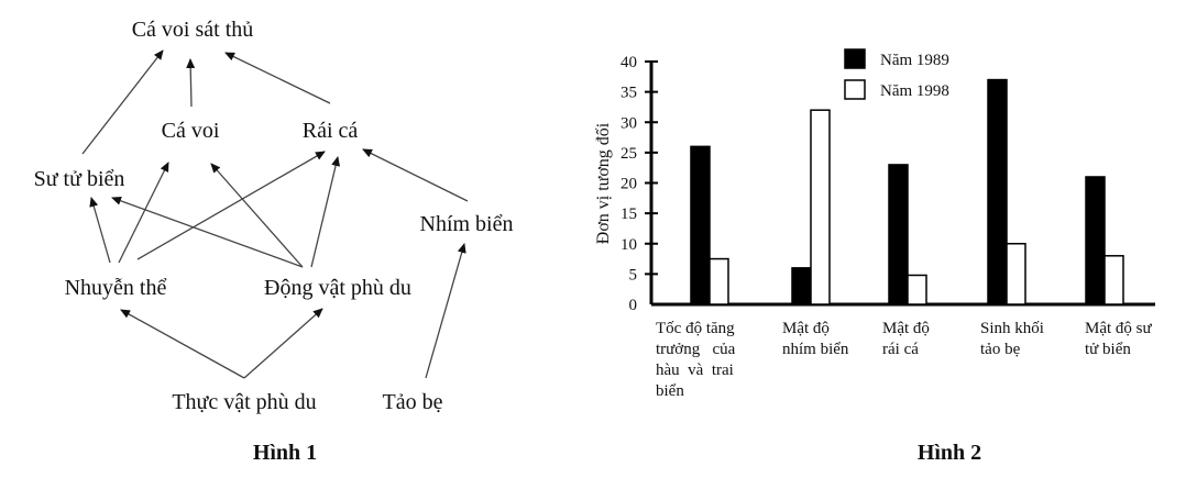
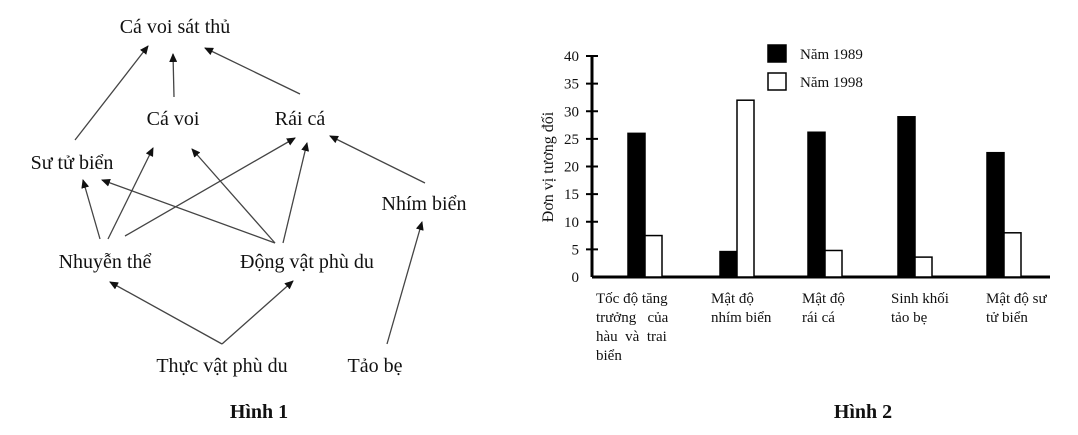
Năm 1989/Mật độ nhím biển: 6 -> 5
Năm 1989/Mật độ rái cá: 23 -> 26
Năm 1989/Sinh khối tảo bẹ: 37 -> 29
Năm 1998/Sinh khối tảo bẹ: 10 -> 4
Năm 1989/Mật độ sư tử biển: 21 -> 22
